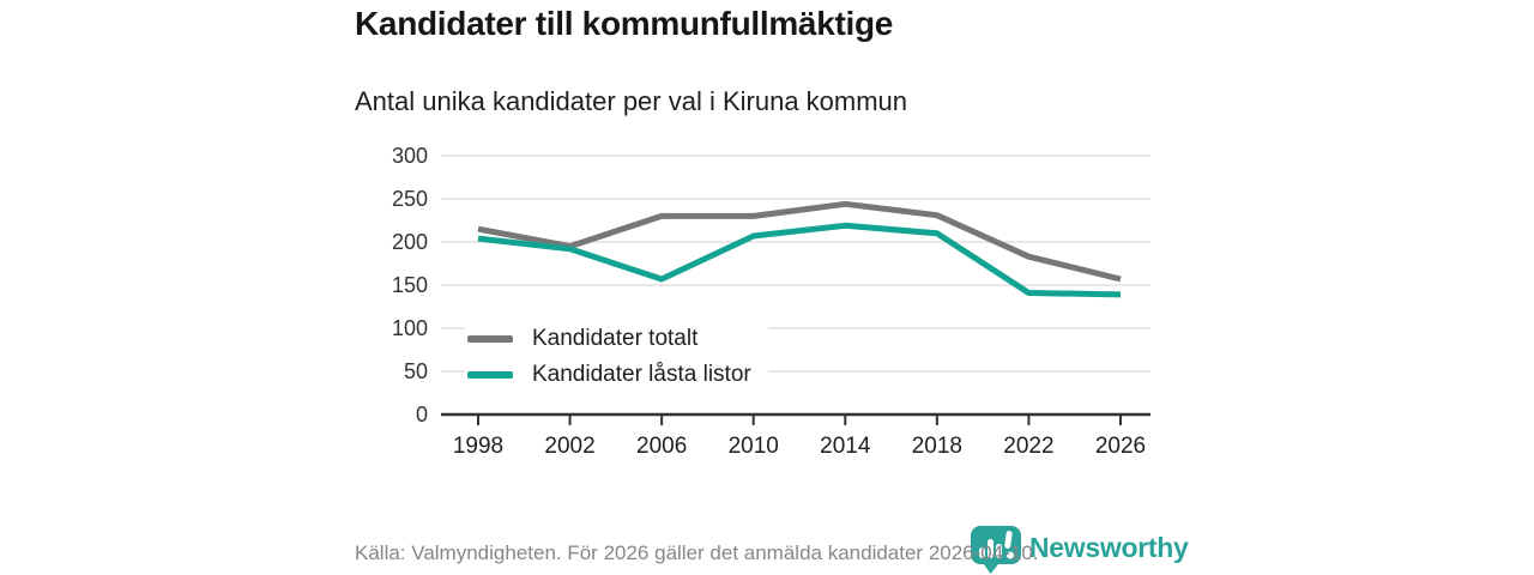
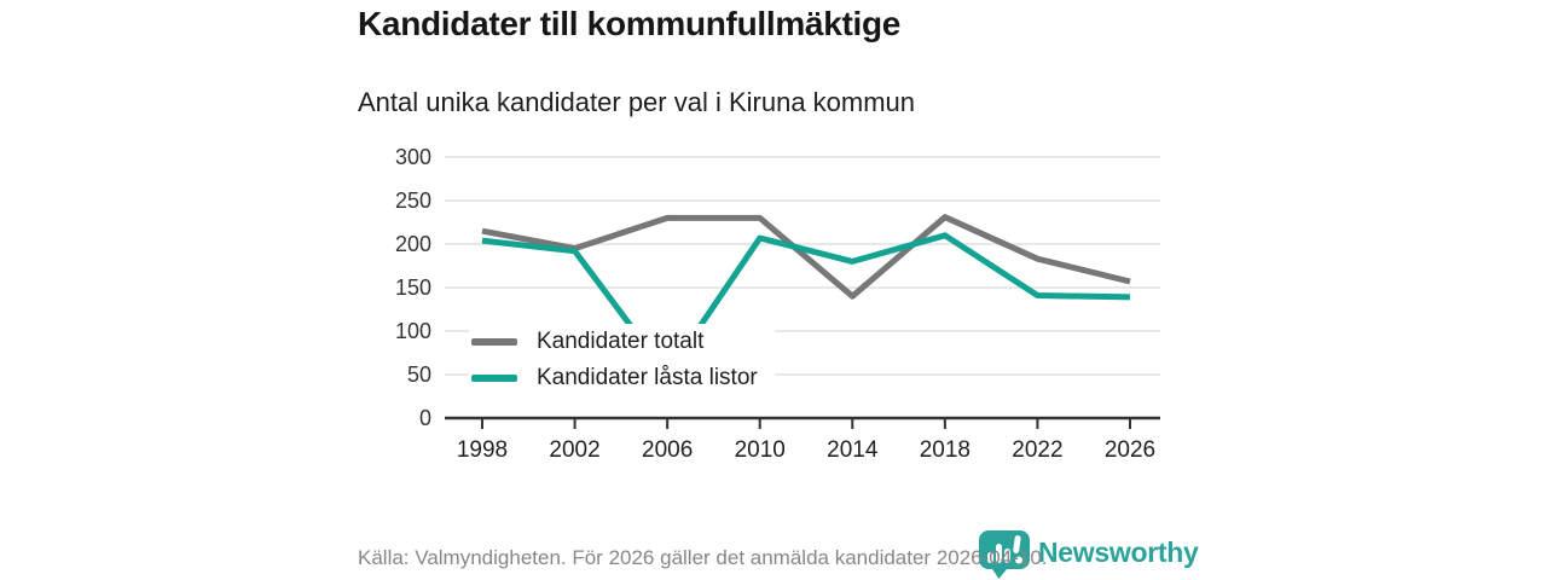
Kandidater låsta listor/2006: 160 -> 50
Kandidater totalt/2014: 240 -> 140
Kandidater låsta listor/2014: 220 -> 180
